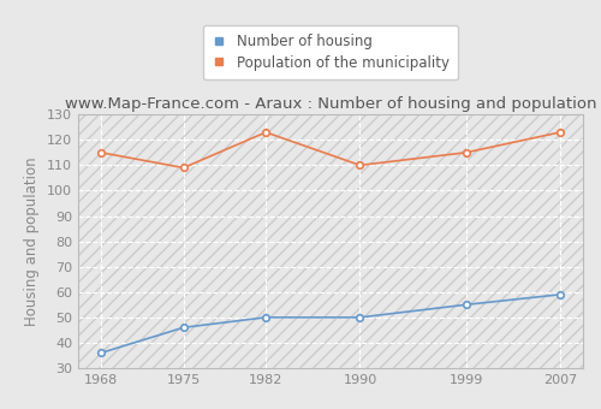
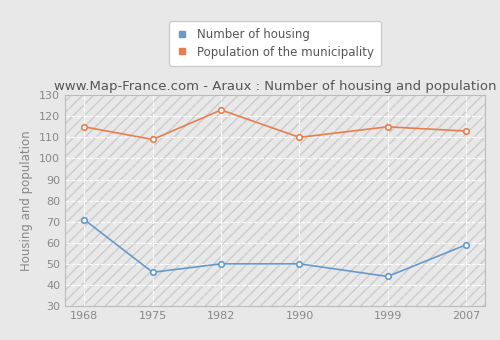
Number of housing/1968: 36 -> 71
Number of housing/1999: 55 -> 44
Population of the municipality/2007: 123 -> 113
